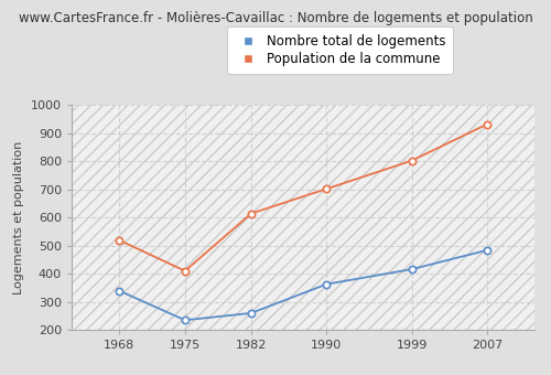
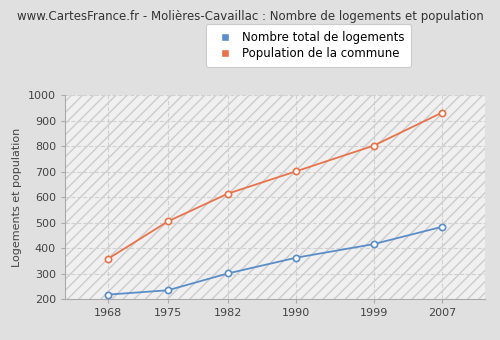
Nombre total de logements/1968: 340 -> 218
Population de la commune/1968: 520 -> 358
Population de la commune/1975: 410 -> 505
Nombre total de logements/1982: 260 -> 301
